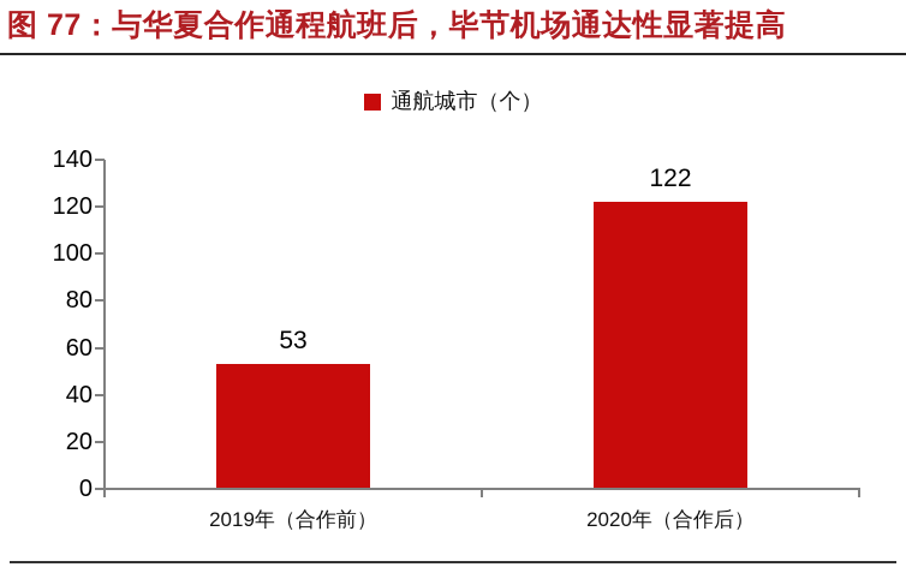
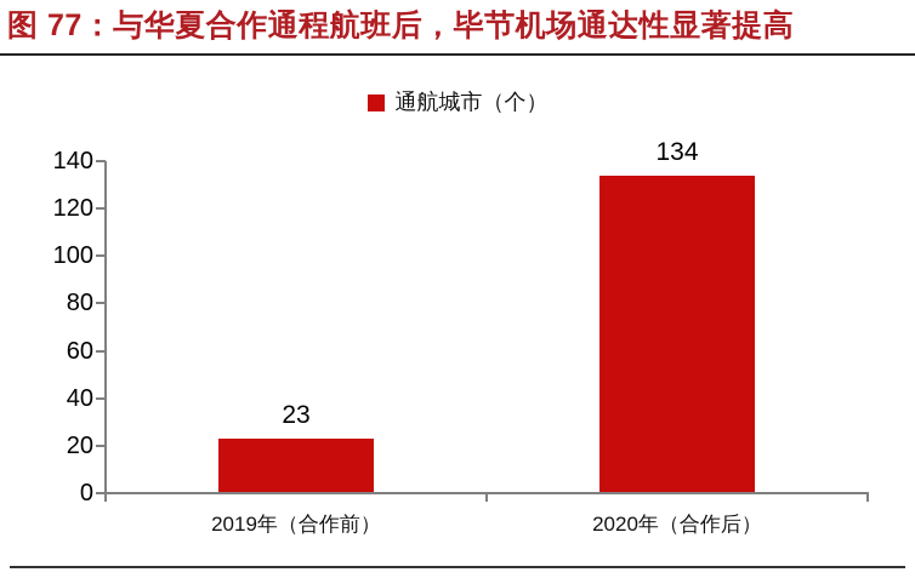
2019年（合作前）: 53 -> 23
2020年（合作后）: 122 -> 134
